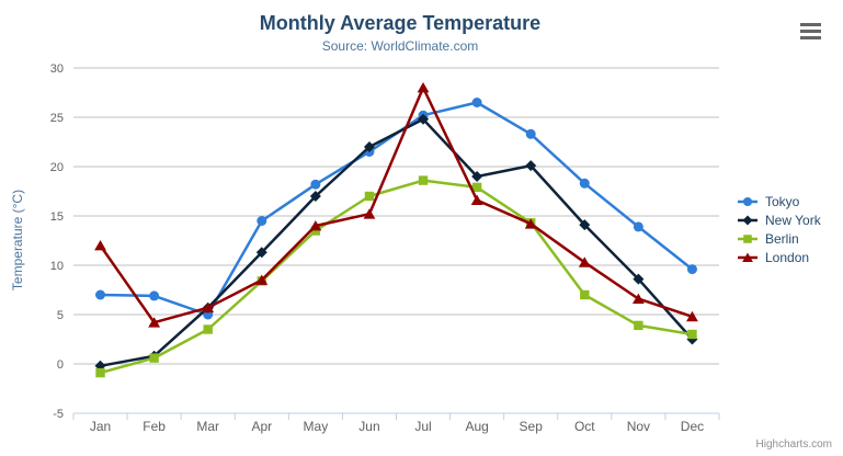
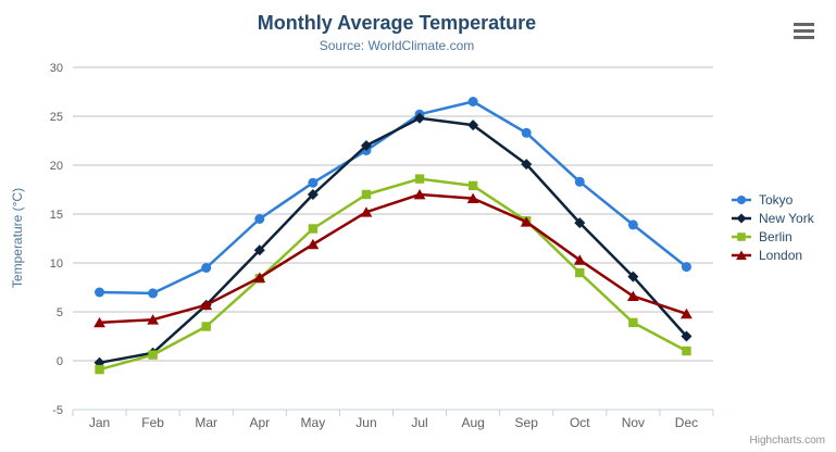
London/Jan: 12 -> 4
Tokyo/Mar: 5 -> 10
London/May: 14 -> 12
London/Jul: 28 -> 17
New York/Aug: 19 -> 24
Berlin/Oct: 7 -> 9
Berlin/Dec: 3 -> 1
